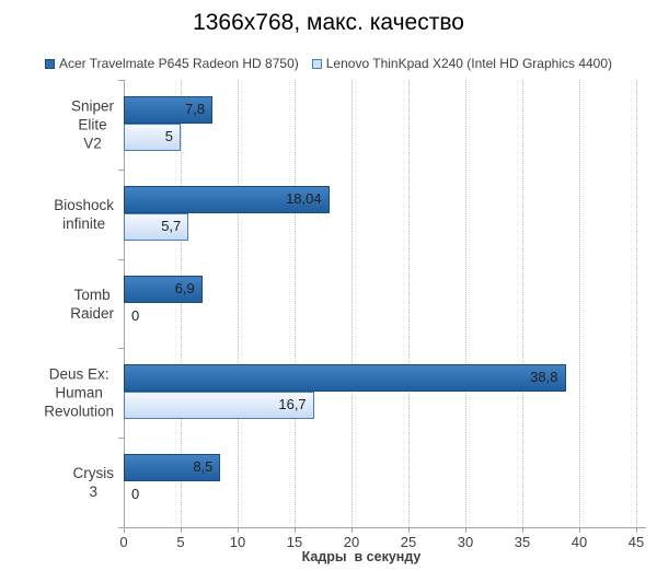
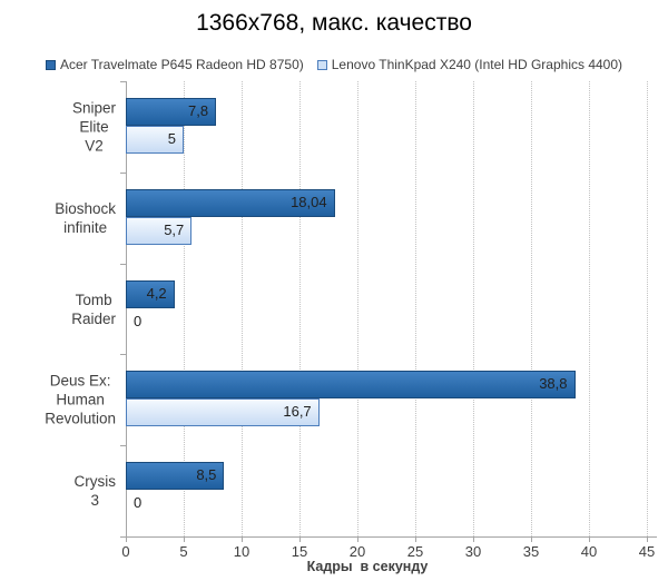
Acer Travelmate P645 Radeon HD 8750)/Tomb Raider: 6,9 -> 4,2
